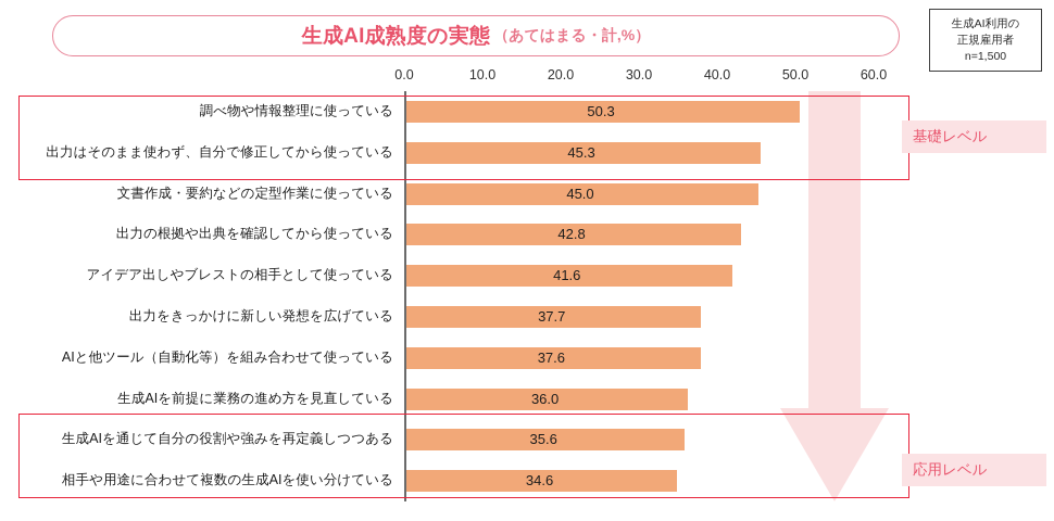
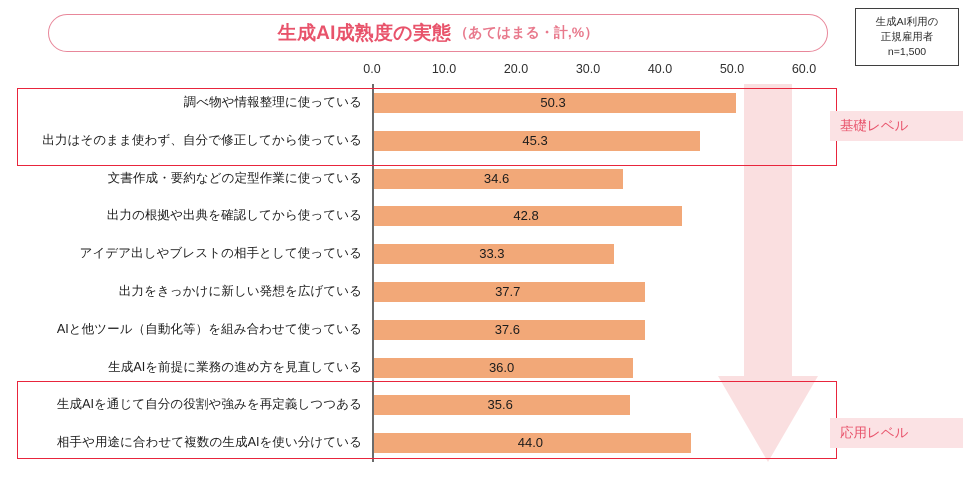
文書作成・要約などの定型作業に使っている: 45.0 -> 34.6
アイデア出しやブレストの相手として使っている: 41.6 -> 33.3
相手や用途に合わせて複数の生成AIを使い分けている: 34.6 -> 44.0
